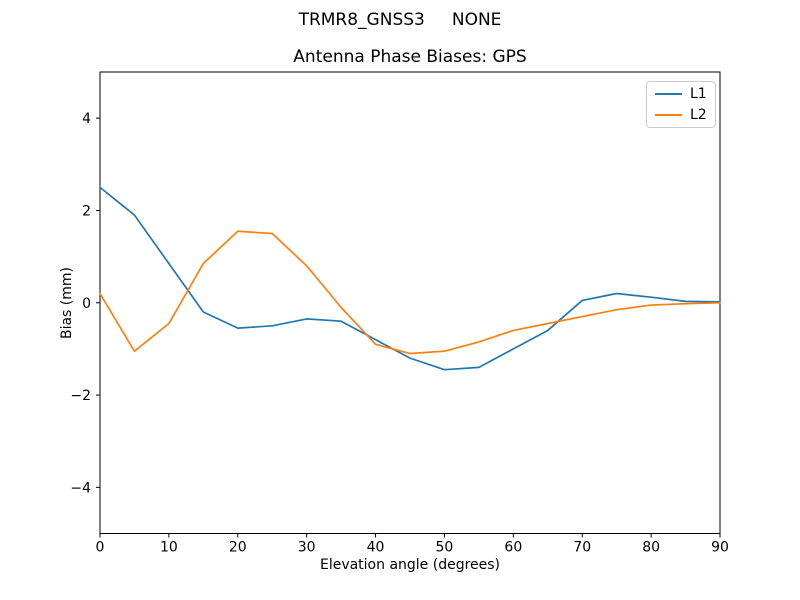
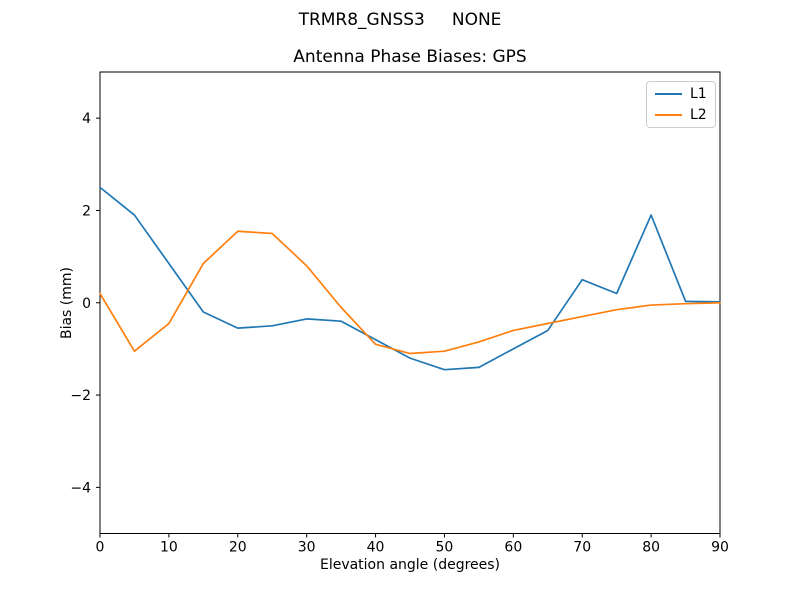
L1/70: 0.1 -> 0.5
L1/80: 0.1 -> 1.9
